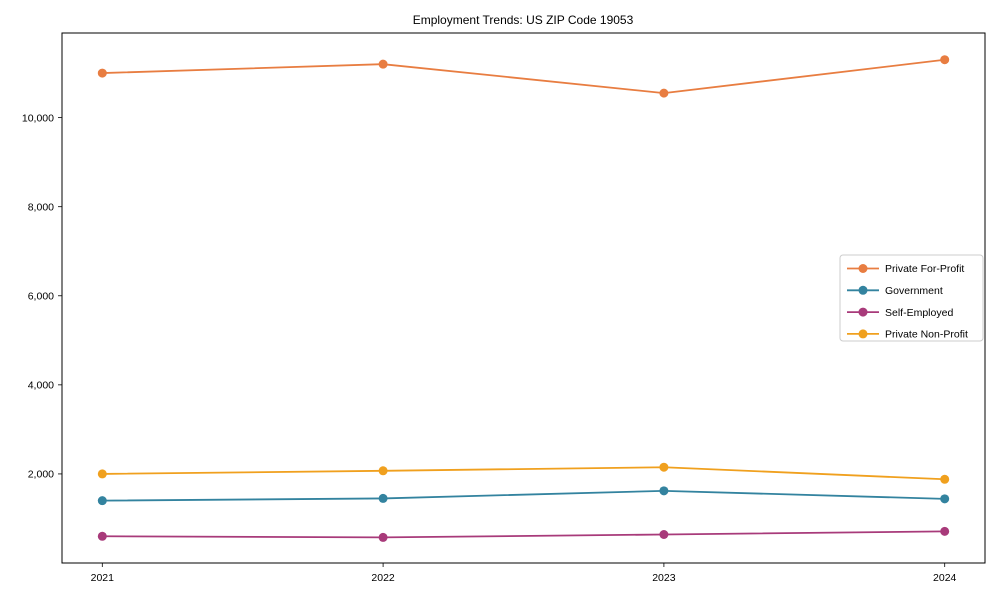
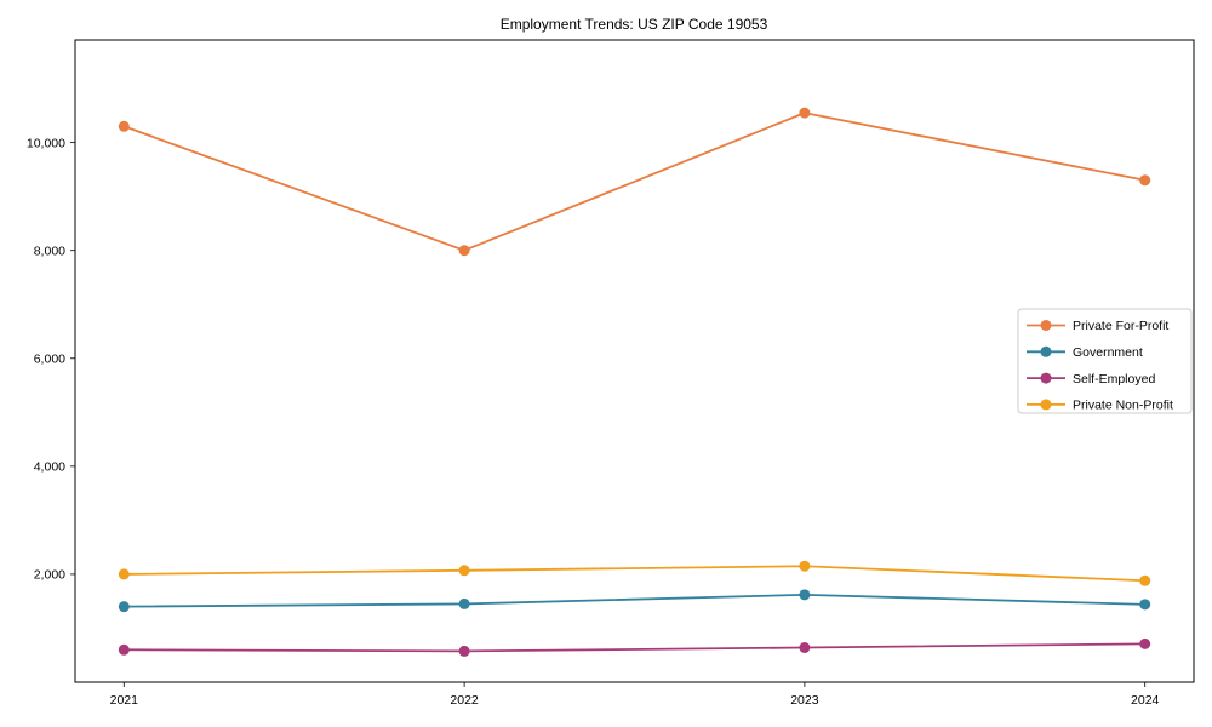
Private For-Profit/2021: 11000 -> 10300
Private For-Profit/2022: 11200 -> 8000
Private For-Profit/2024: 11300 -> 9300
